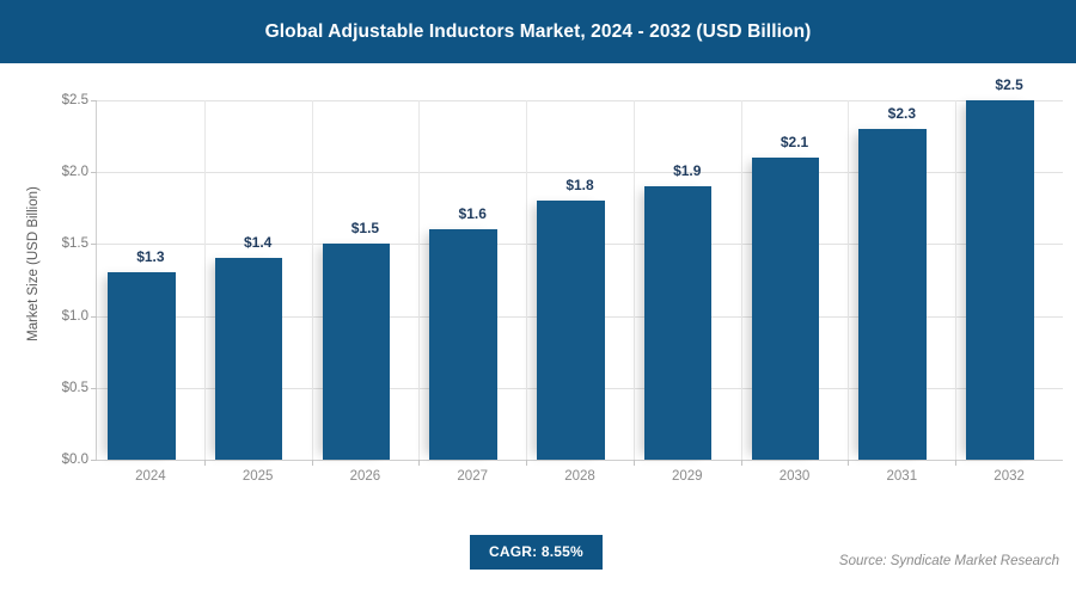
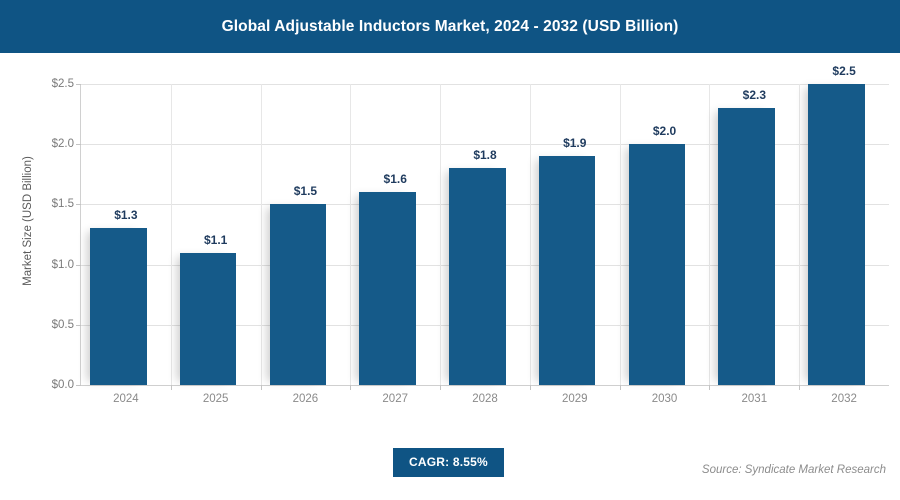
2025: $1.4 -> $1.1
2030: $2.1 -> $2.0
